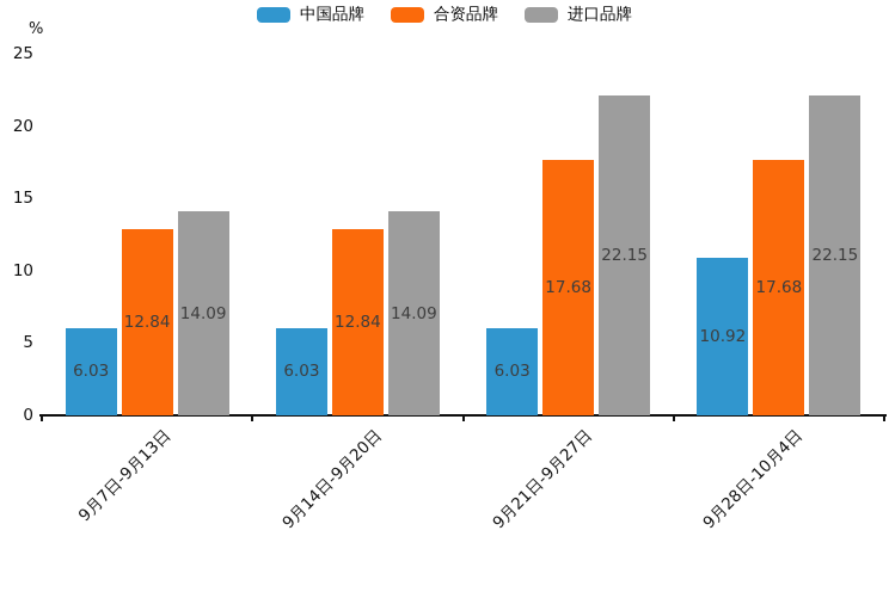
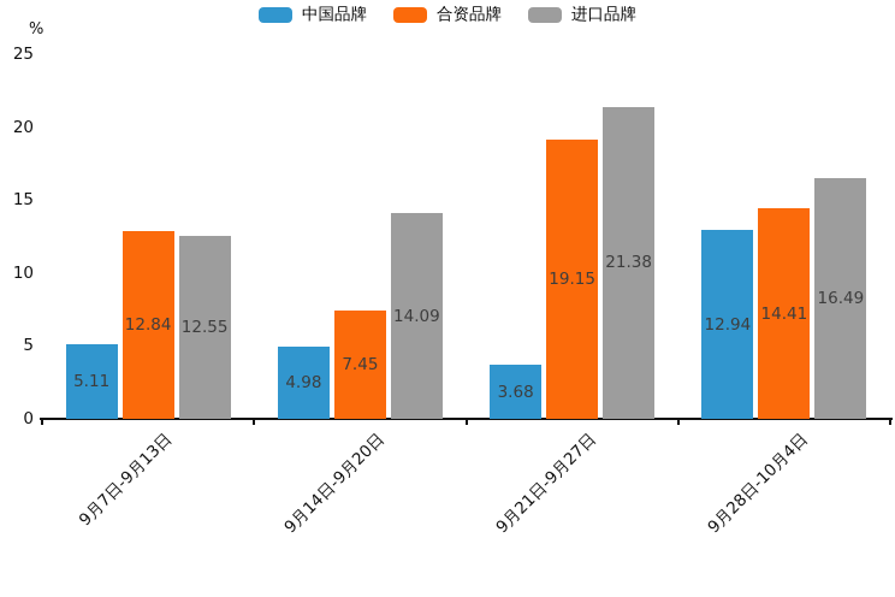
中国品牌/9月7日-9月13日: 6.03 -> 5.11
进口品牌/9月7日-9月13日: 14.09 -> 12.55
中国品牌/9月14日-9月20日: 6.03 -> 4.98
合资品牌/9月14日-9月20日: 12.84 -> 7.45
中国品牌/9月21日-9月27日: 6.03 -> 3.68
合资品牌/9月21日-9月27日: 17.68 -> 19.15
进口品牌/9月21日-9月27日: 22.15 -> 21.38
中国品牌/9月28日-10月4日: 10.92 -> 12.94
合资品牌/9月28日-10月4日: 17.68 -> 14.41
进口品牌/9月28日-10月4日: 22.15 -> 16.49
